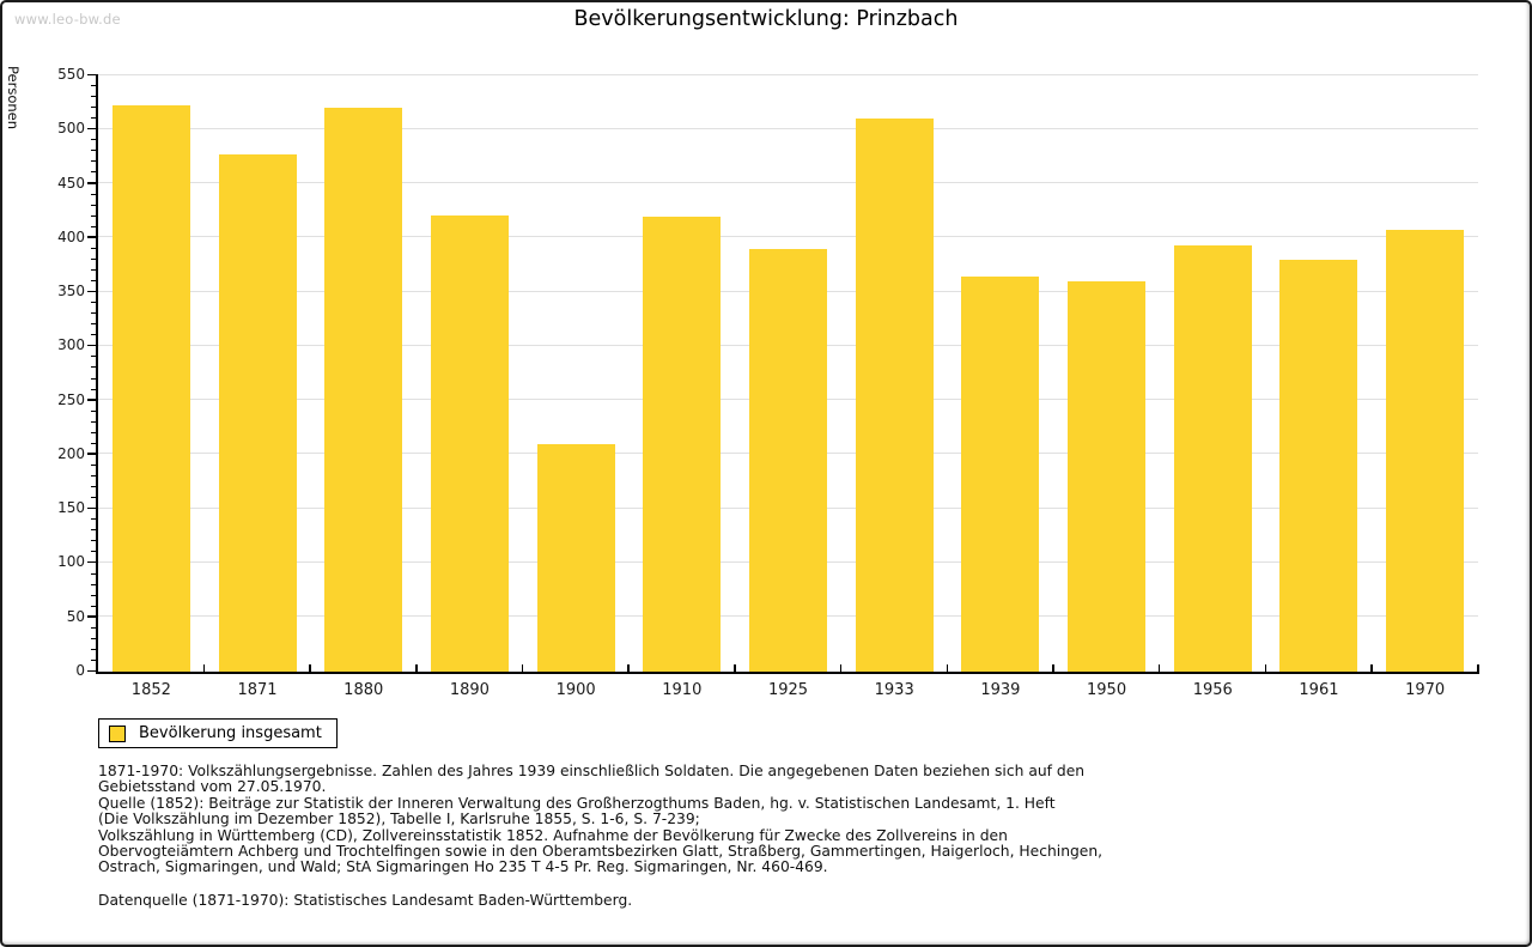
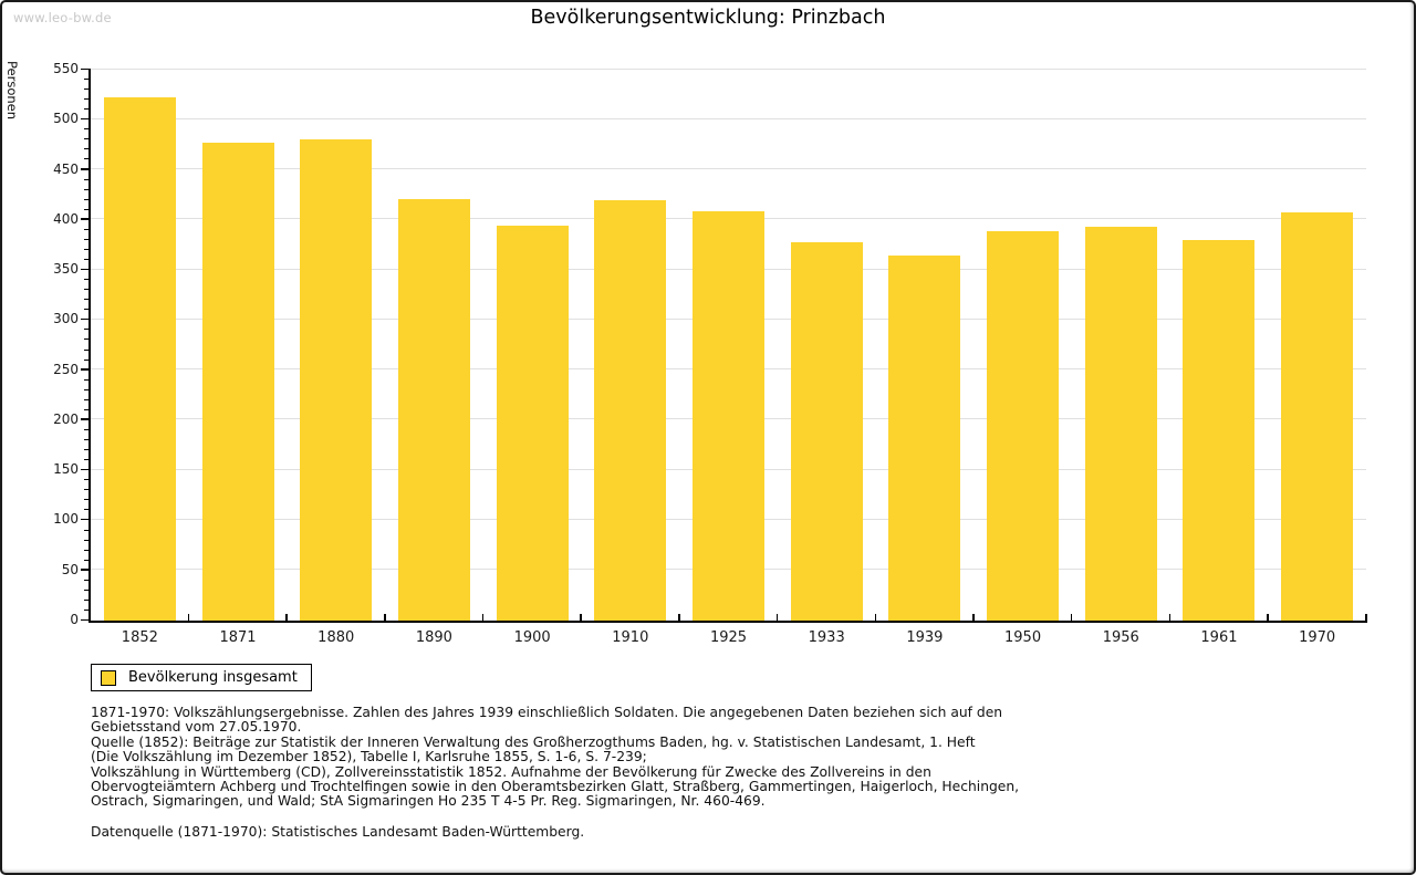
1880: 520 -> 480
1900: 210 -> 390
1925: 390 -> 410
1933: 510 -> 380
1950: 360 -> 390
